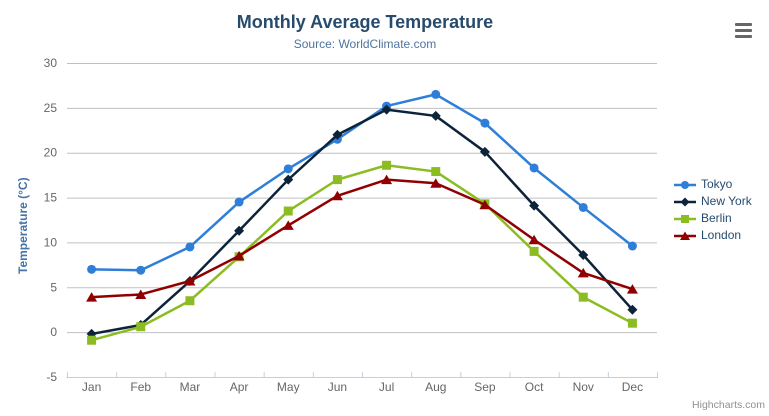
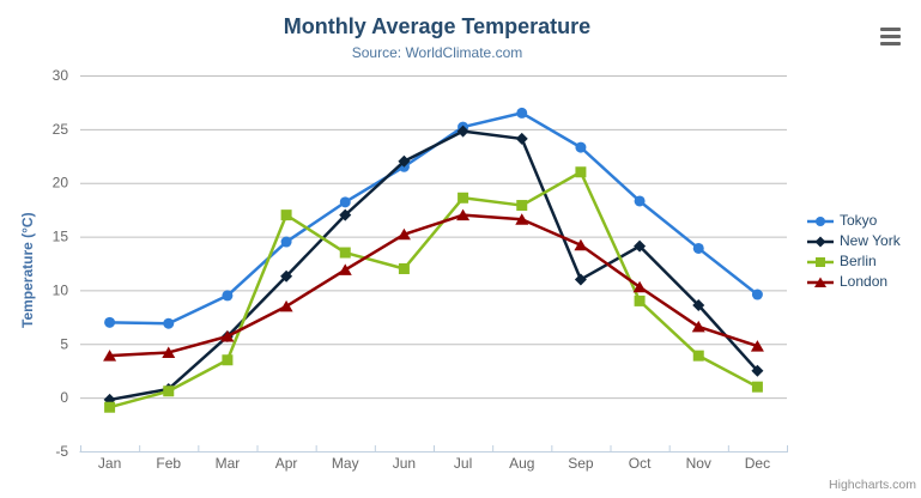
Berlin/Apr: 8 -> 17
Berlin/Jun: 17 -> 12
New York/Sep: 20 -> 11
Berlin/Sep: 14 -> 21
